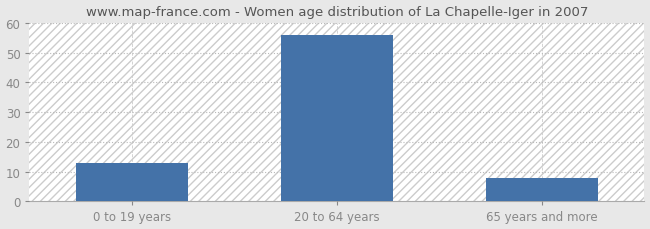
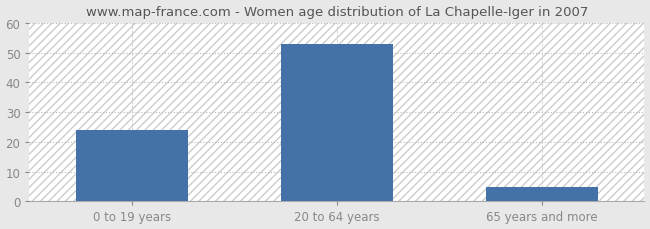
0 to 19 years: 13 -> 24
20 to 64 years: 56 -> 53
65 years and more: 8 -> 5
